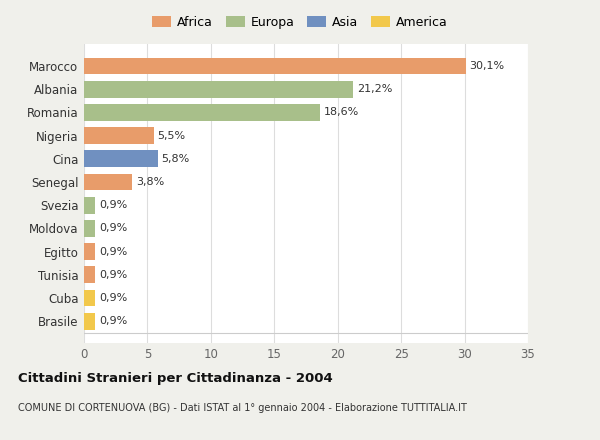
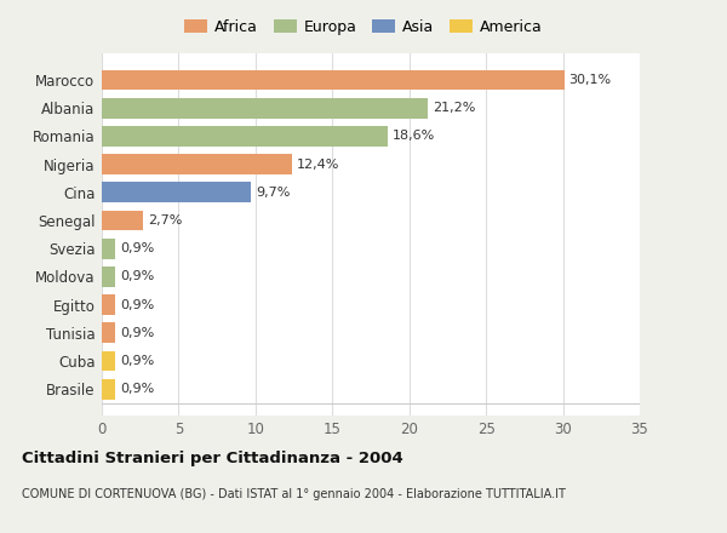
Nigeria: 5,5% -> 12,4%
Cina: 5,8% -> 9,7%
Senegal: 3,8% -> 2,7%
